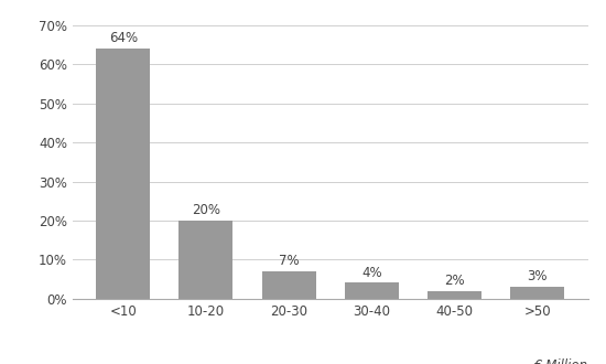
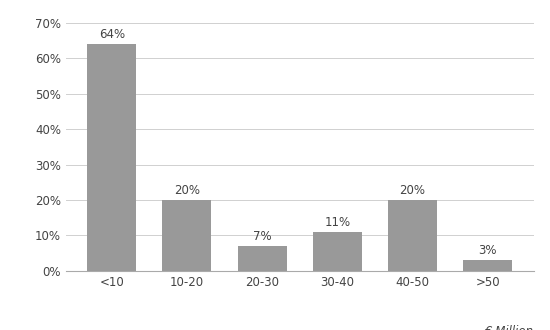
30-40: 4% -> 11%
40-50: 2% -> 20%
